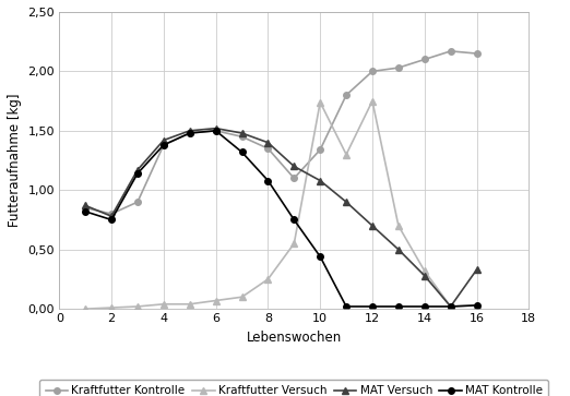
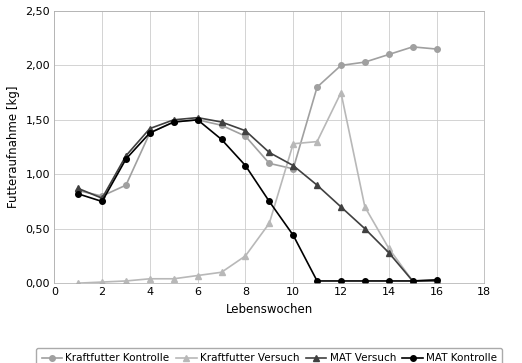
Kraftfutter Kontrolle/10: 1,34 -> 1,05
Kraftfutter Versuch/10: 1,74 -> 1,28
MAT Versuch/16: 0,33 -> 0,02
